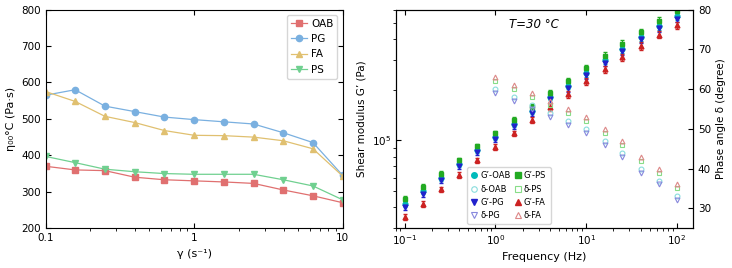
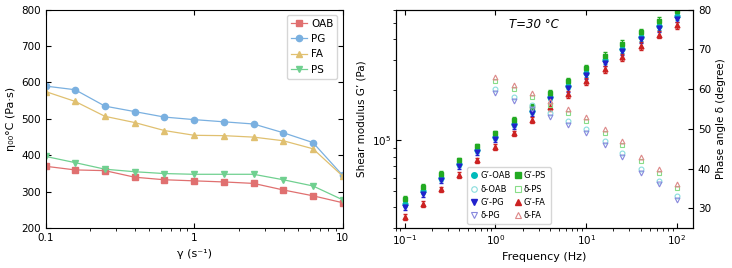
PG/0.1: 565 -> 590
